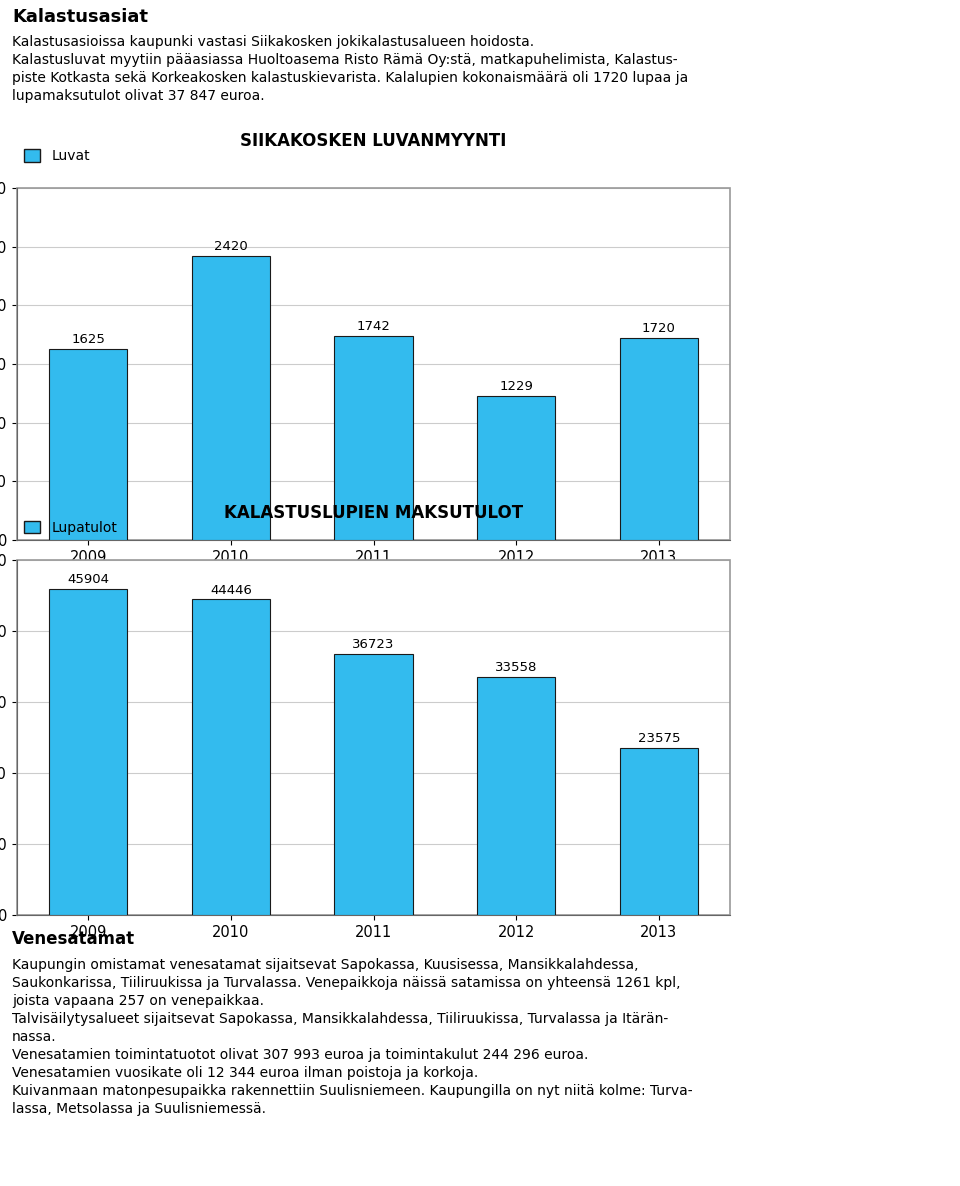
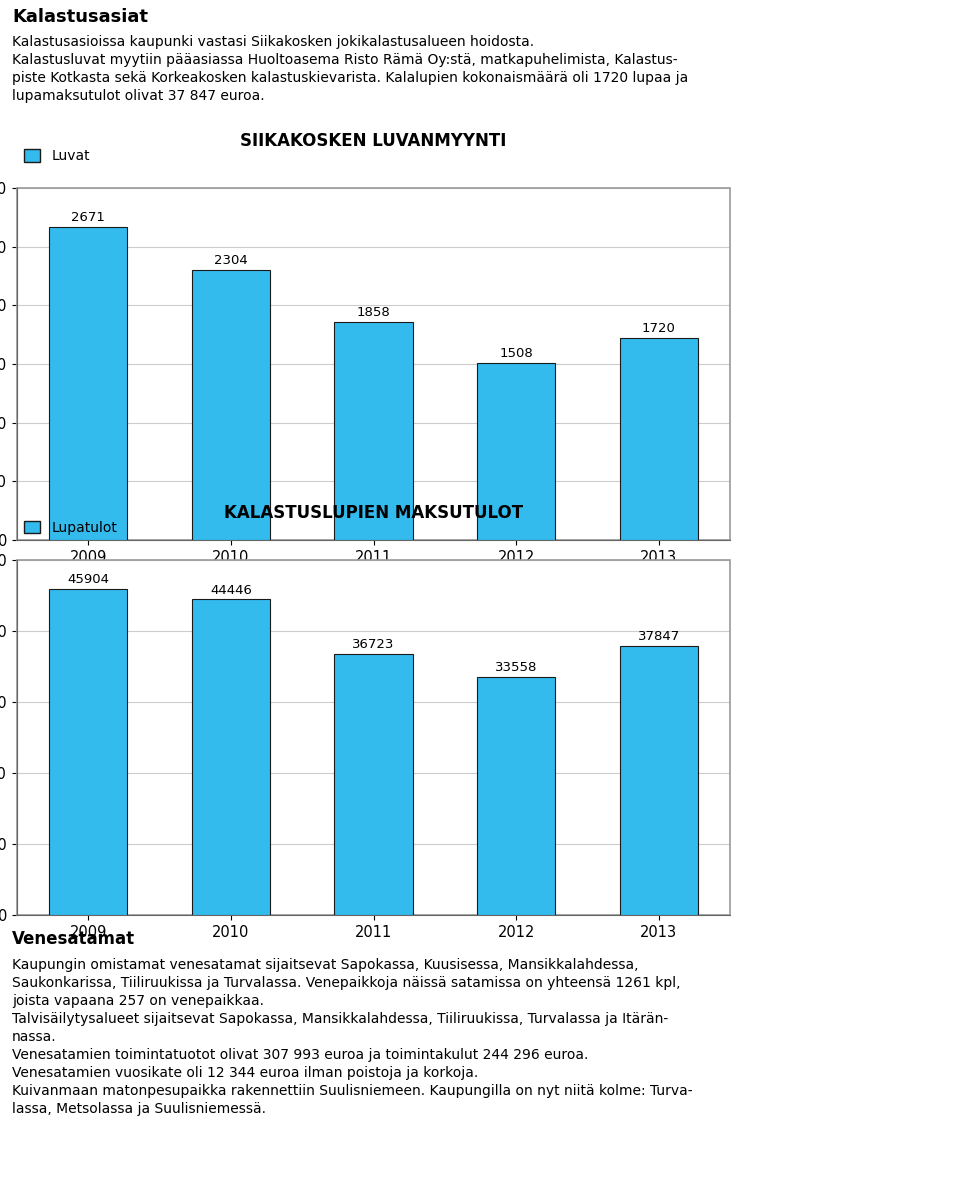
SIIKAKOSKEN LUVANMYYNTI/2009: 1625 -> 2671
SIIKAKOSKEN LUVANMYYNTI/2010: 2420 -> 2304
SIIKAKOSKEN LUVANMYYNTI/2011: 1742 -> 1858
SIIKAKOSKEN LUVANMYYNTI/2012: 1229 -> 1508
KALASTUSLUPIEN MAKSUTULOT/2013: 23575 -> 37847
